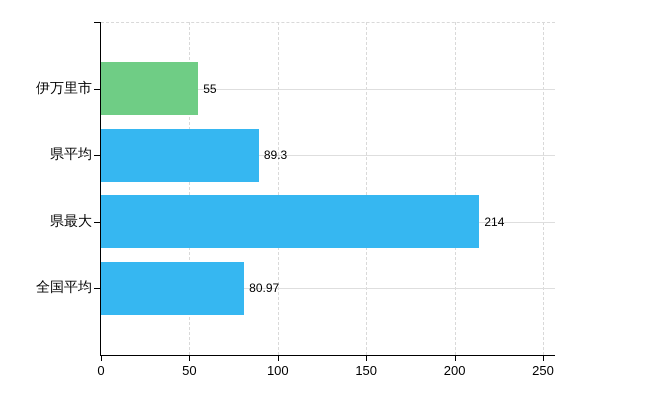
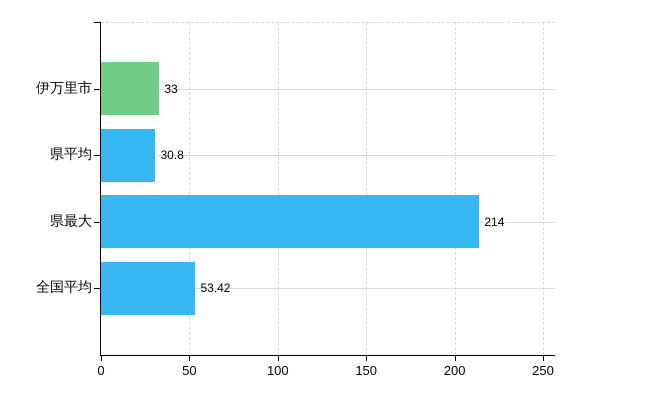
伊万里市: 55 -> 33
県平均: 89.3 -> 30.8
全国平均: 80.97 -> 53.42
